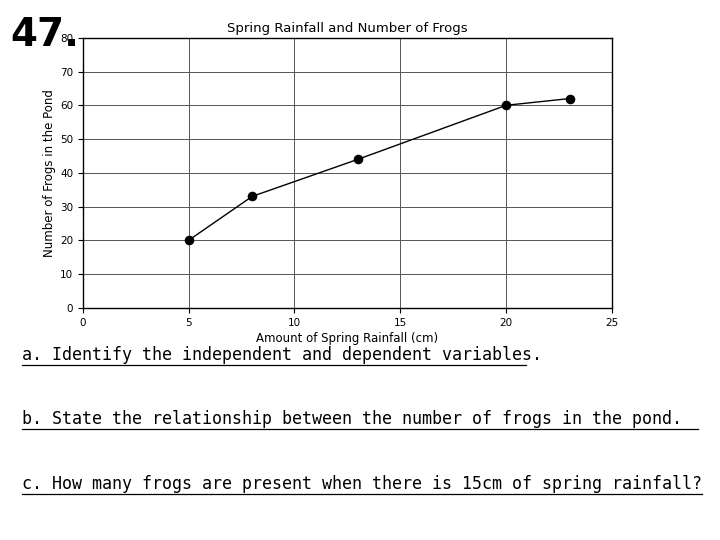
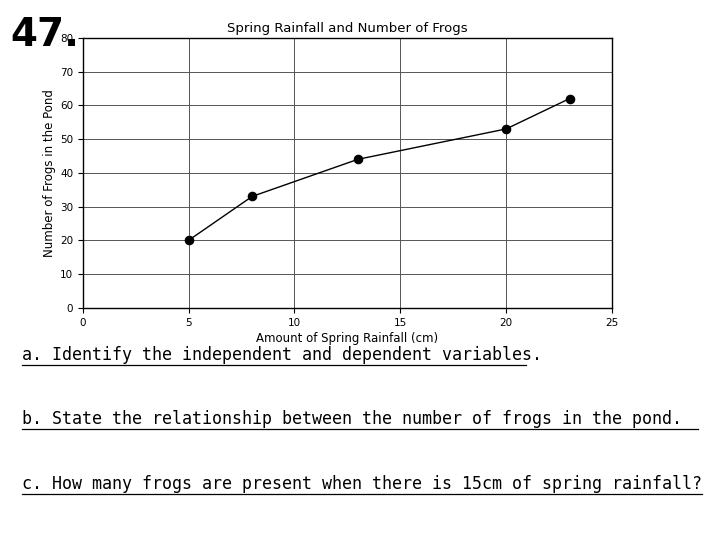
20: 60 -> 53
